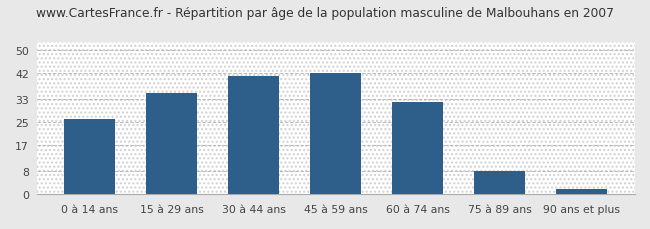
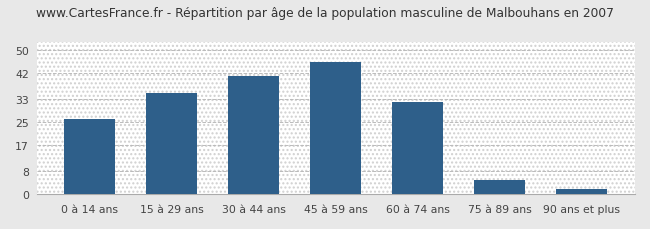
45 à 59 ans: 42 -> 46
75 à 89 ans: 8 -> 5
